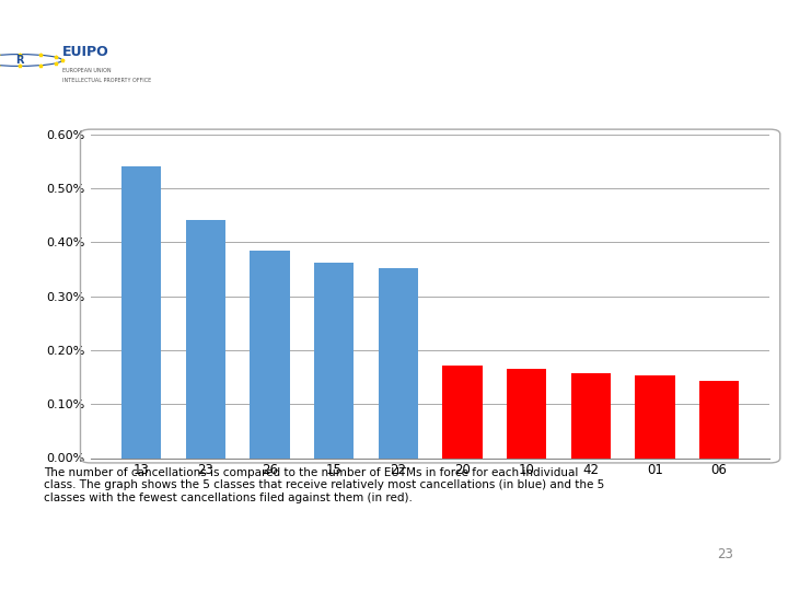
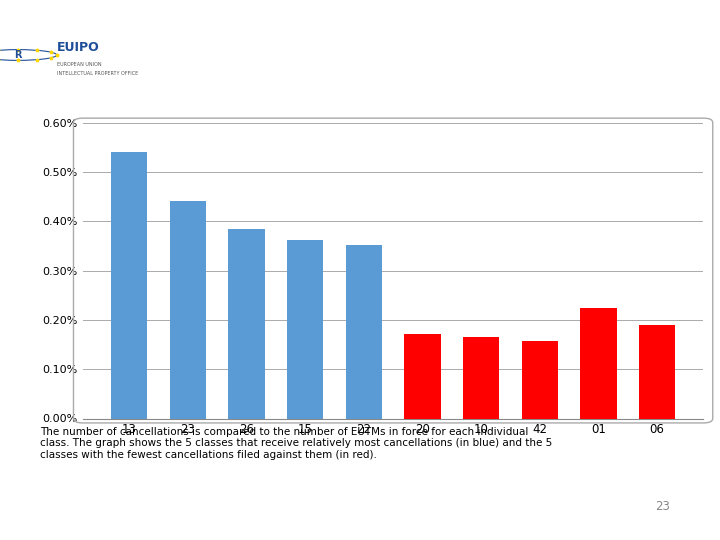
01: 0.153% -> 0.225%
06: 0.143% -> 0.190%
